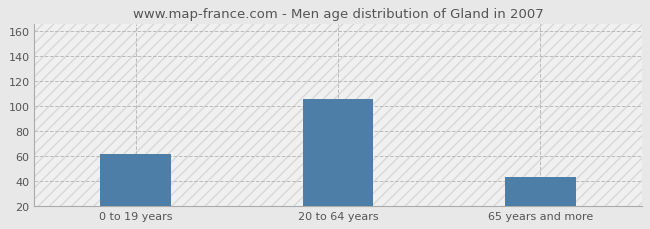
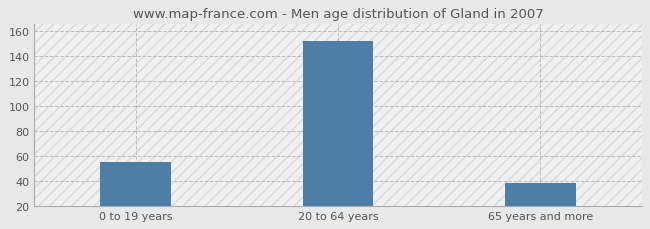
0 to 19 years: 61 -> 55
20 to 64 years: 105 -> 152
65 years and more: 43 -> 38
